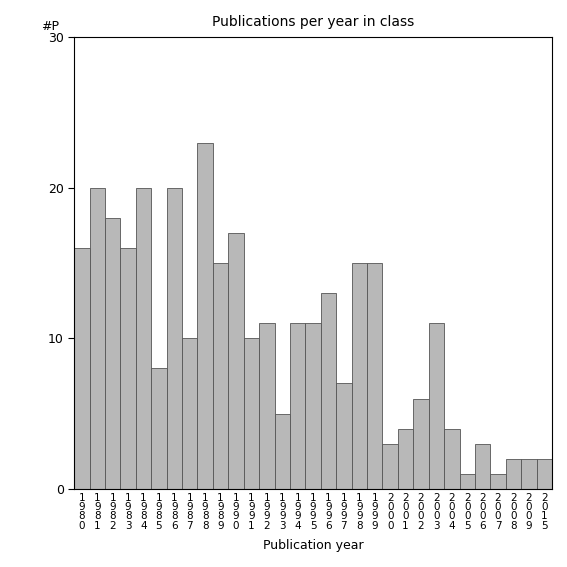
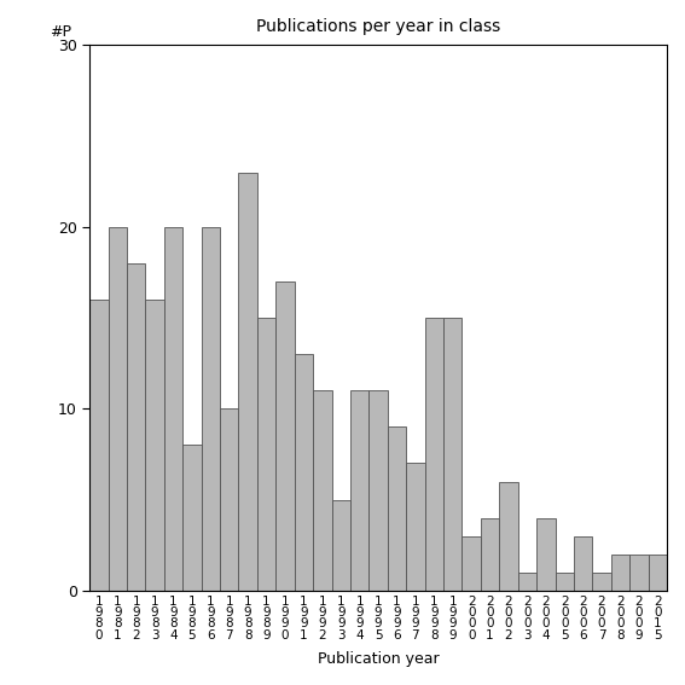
1 9 9 1: 10 -> 13
1 9 9 6: 13 -> 9
2 0 0 3: 11 -> 1
